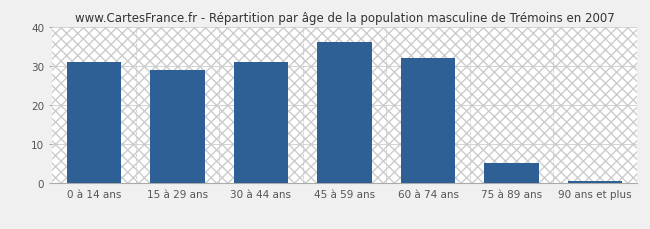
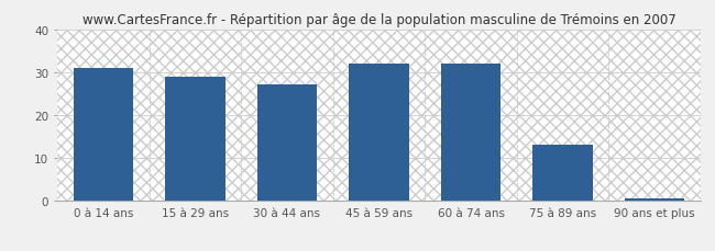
30 à 44 ans: 31.0 -> 27.0
45 à 59 ans: 36.0 -> 32.0
75 à 89 ans: 5.0 -> 13.0
